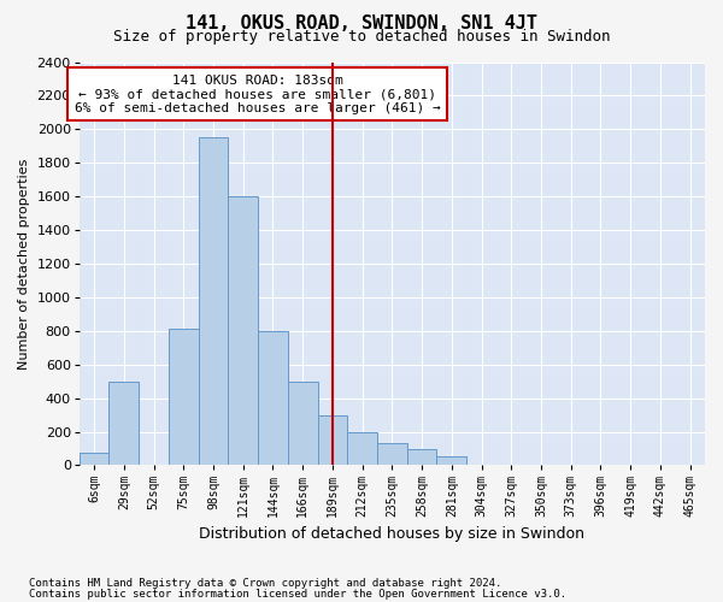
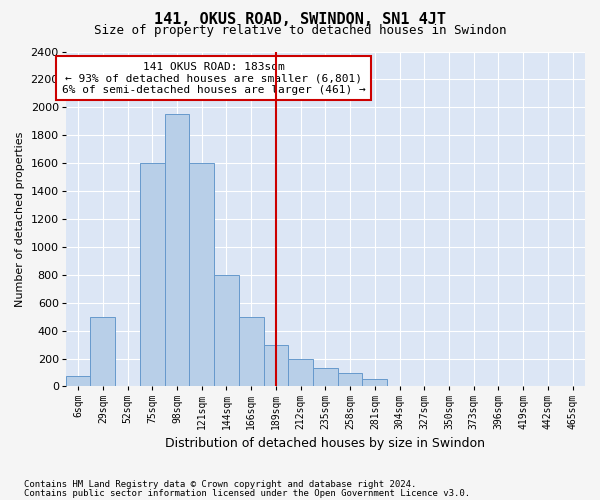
75sqm: 810 -> 1600
